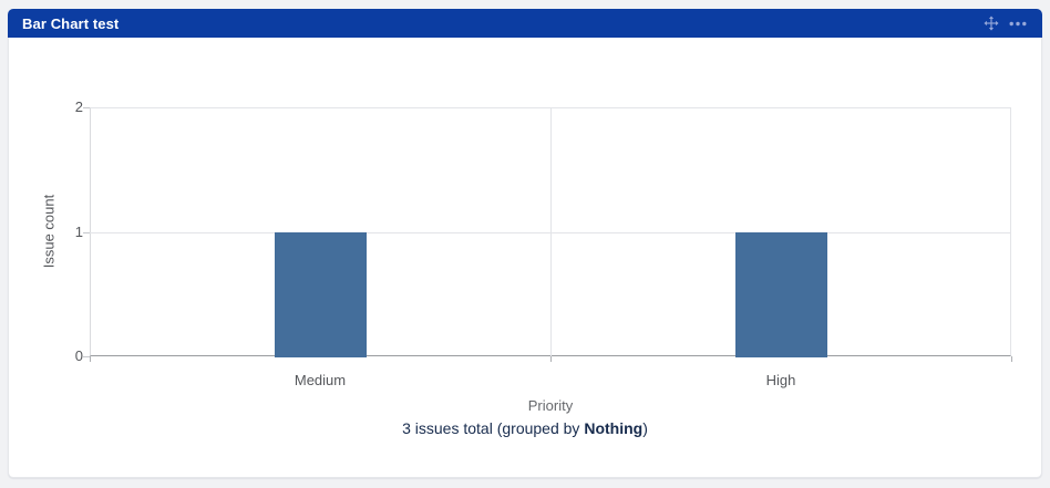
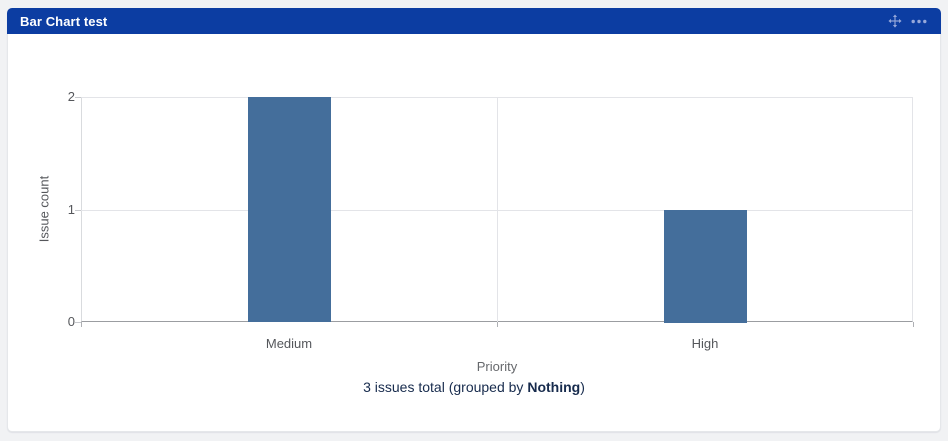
Medium: 1 -> 2
